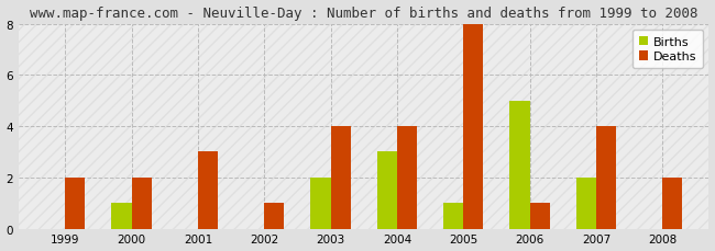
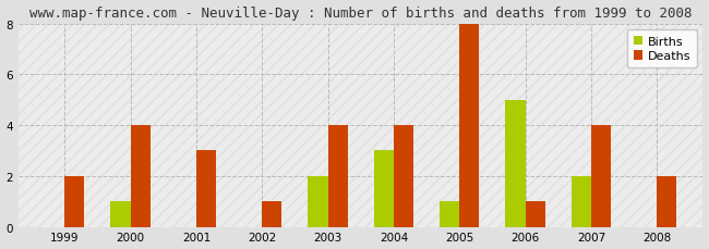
Deaths/2000: 2 -> 4
